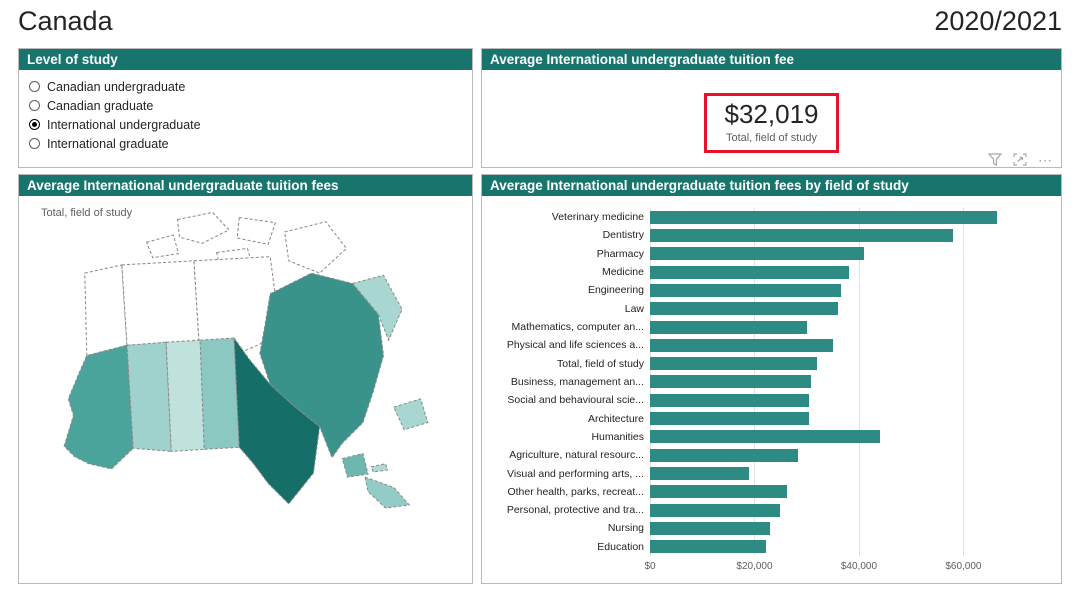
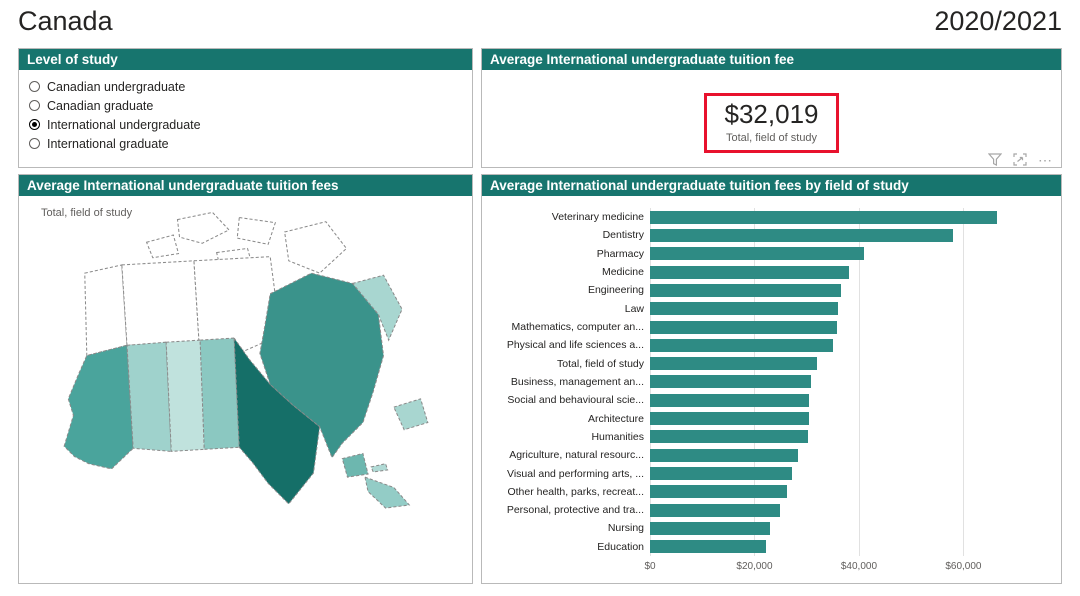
Mathematics, computer an...: $30000 -> $36000
Humanities: $44000 -> $30000
Visual and performing arts, ...: $19000 -> $27000
